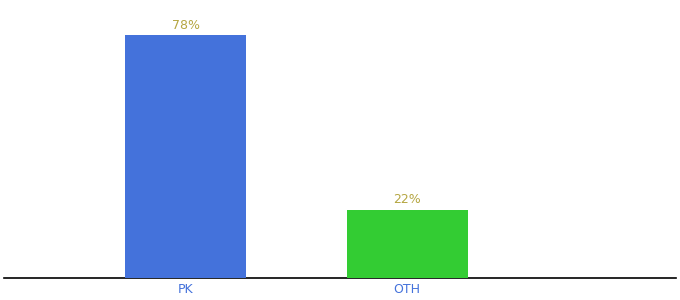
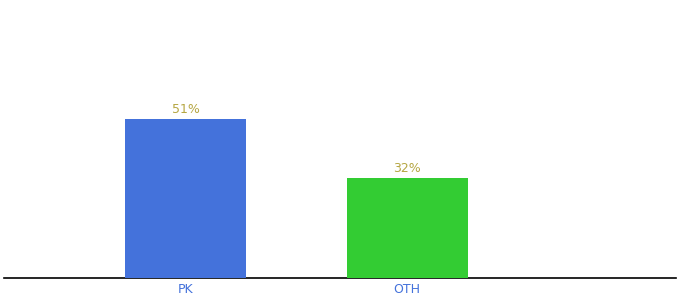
PK: 78% -> 51%
OTH: 22% -> 32%
